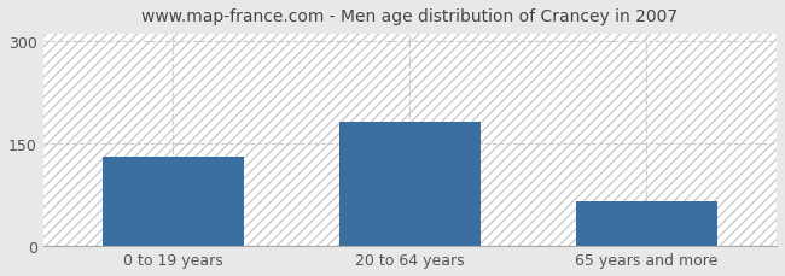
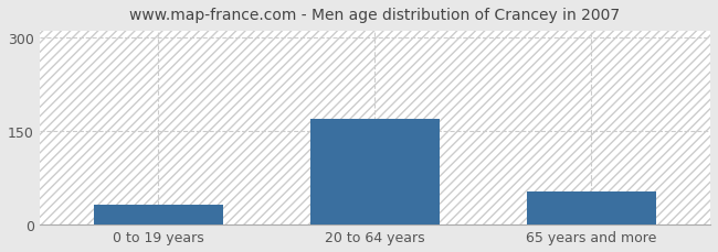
0 to 19 years: 130 -> 32
20 to 64 years: 182 -> 170
65 years and more: 65 -> 54
